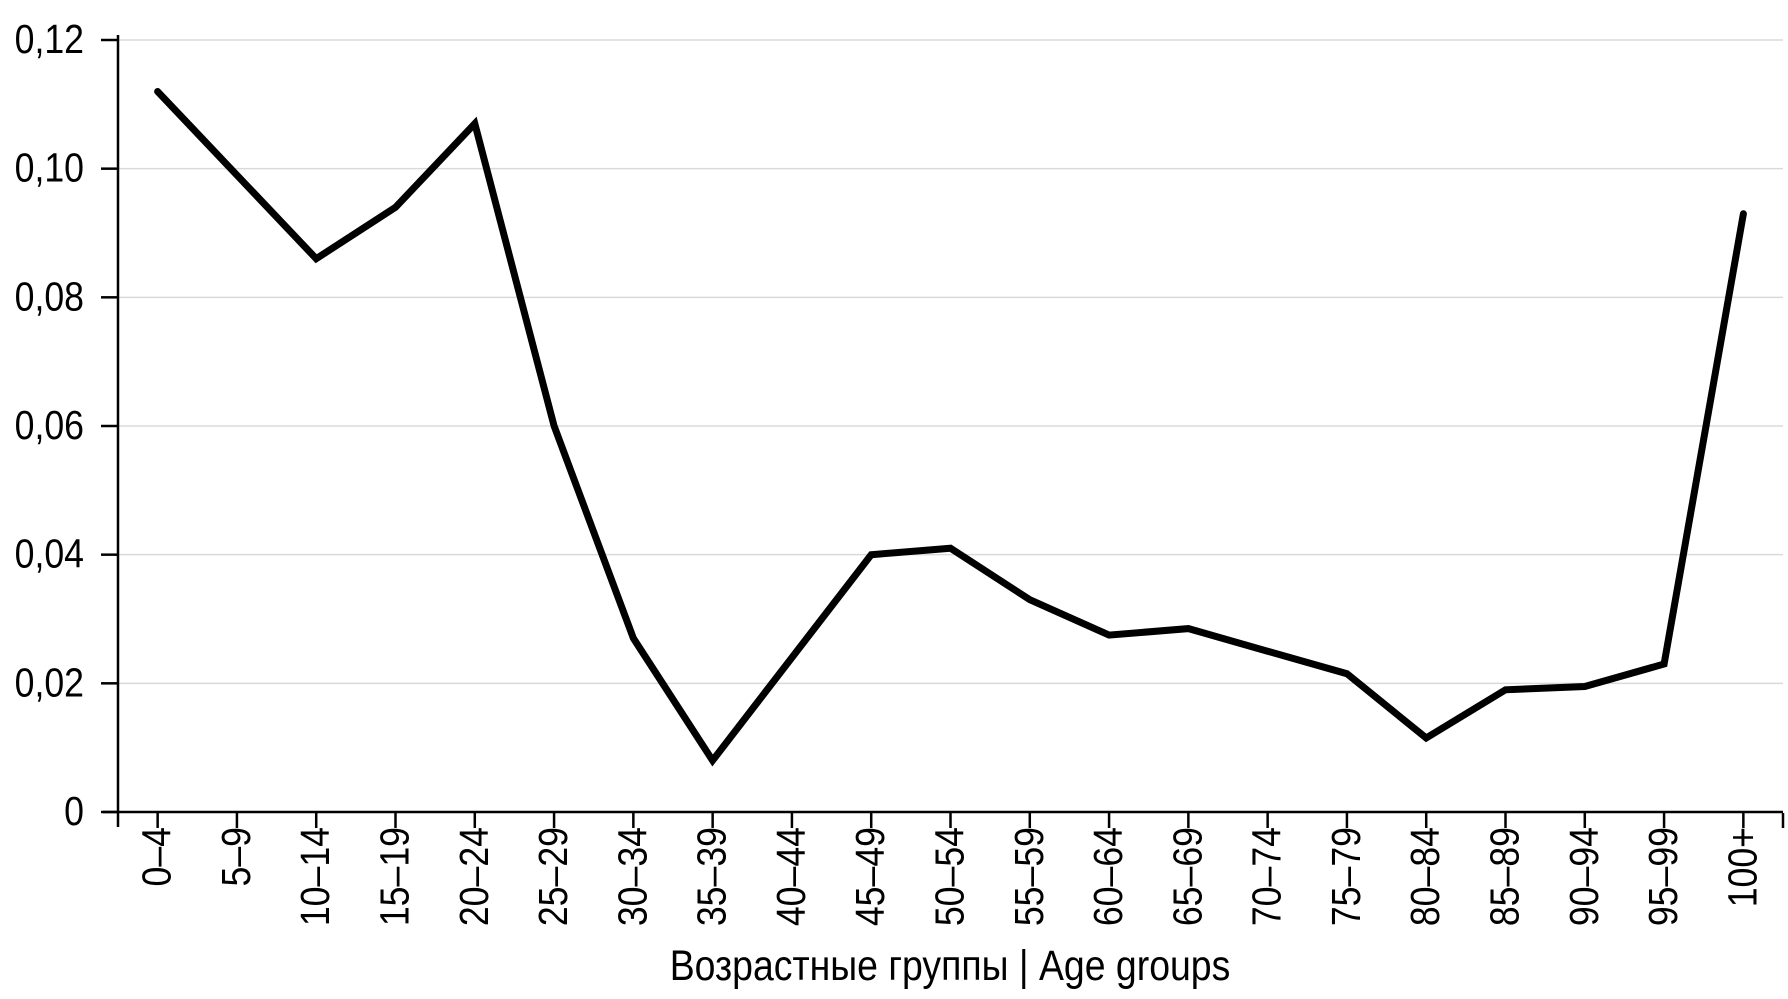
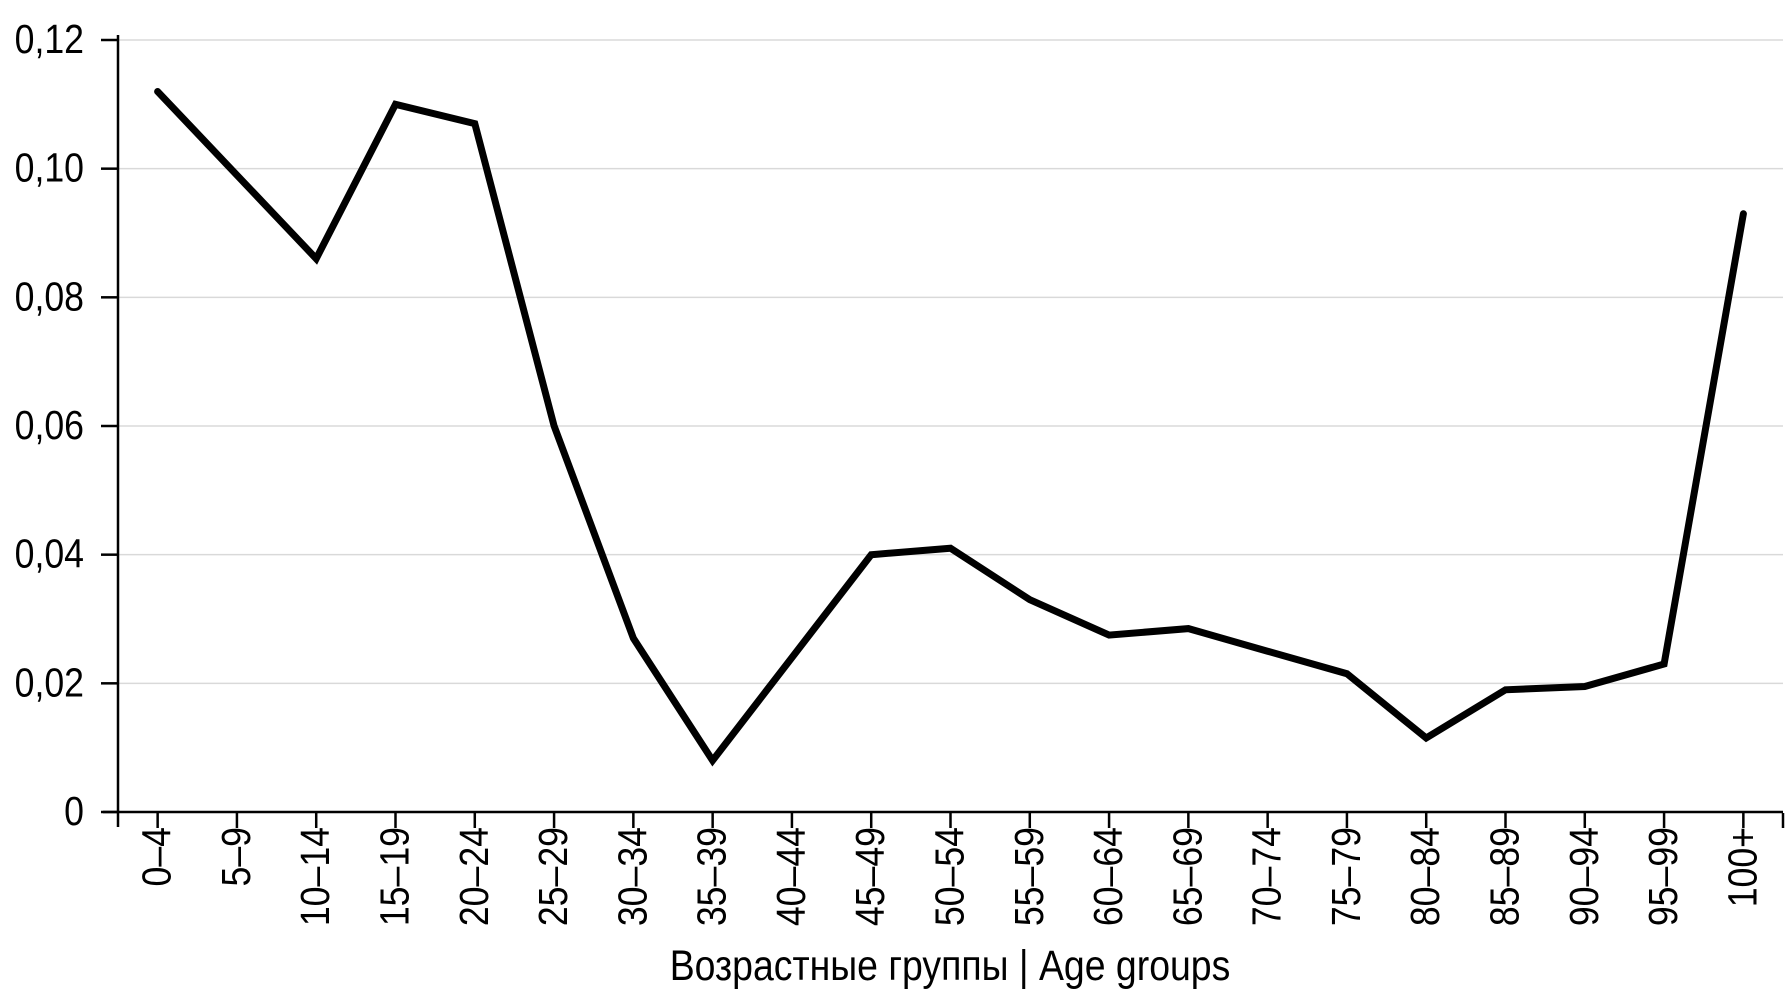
15–19: 0,09 -> 0,11
